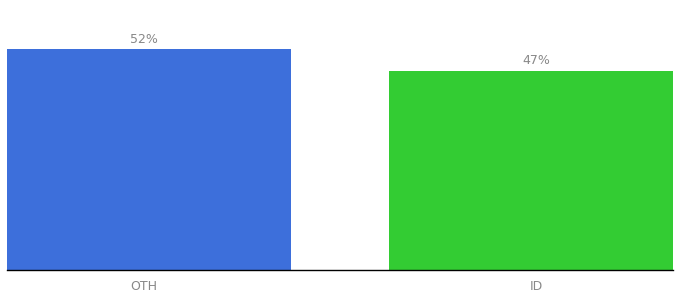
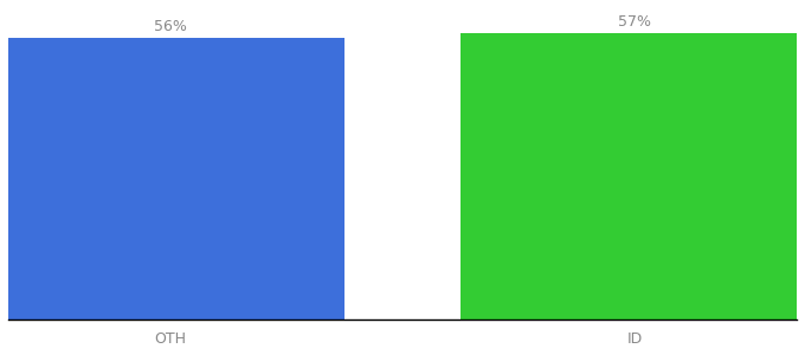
OTH: 52% -> 56%
ID: 47% -> 57%
